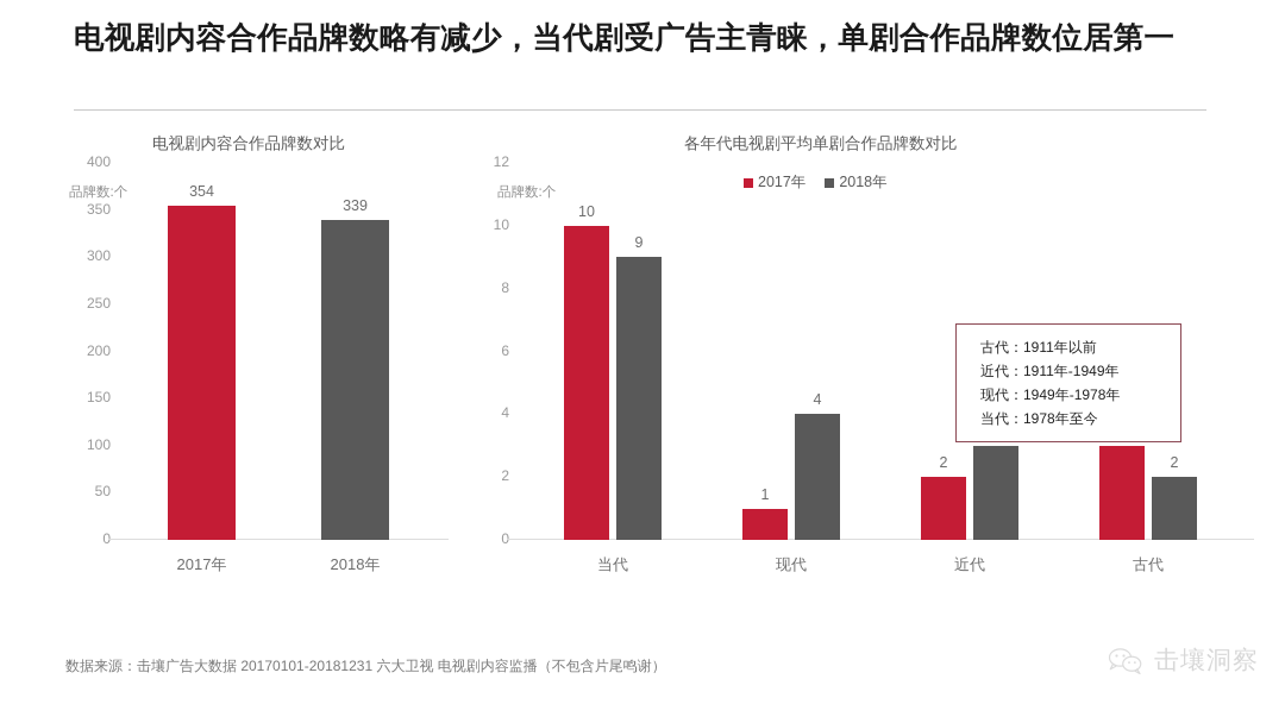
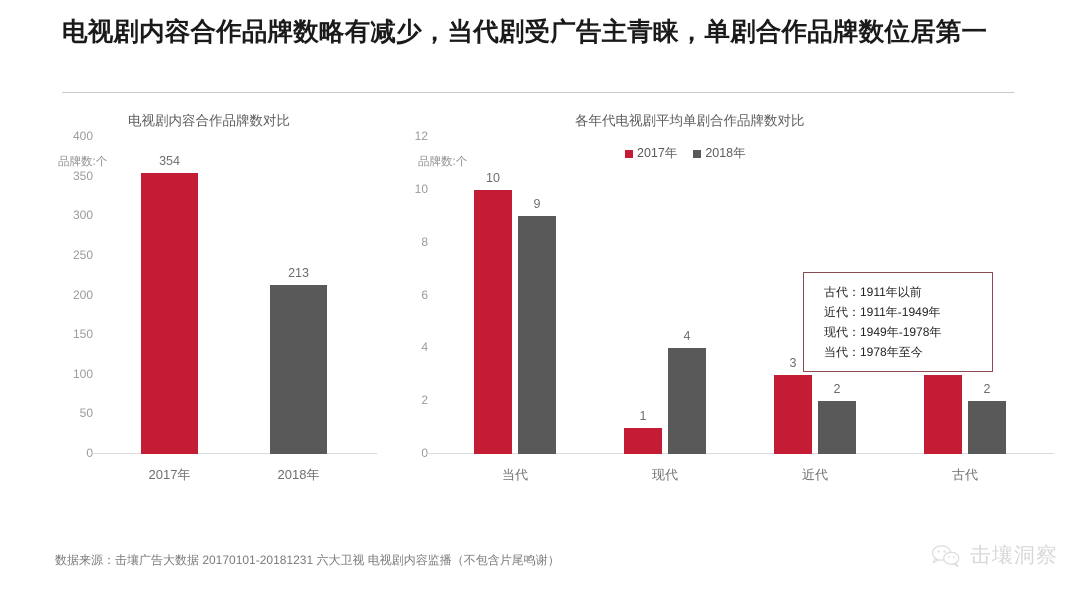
电视剧内容合作品牌数对比/2018年: 339 -> 213
各年代电视剧平均单剧合作品牌数对比/2017年/近代: 2 -> 3
各年代电视剧平均单剧合作品牌数对比/2018年/近代: 3 -> 2
